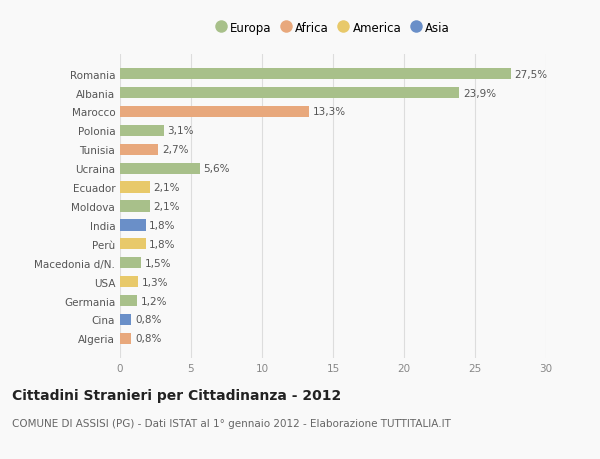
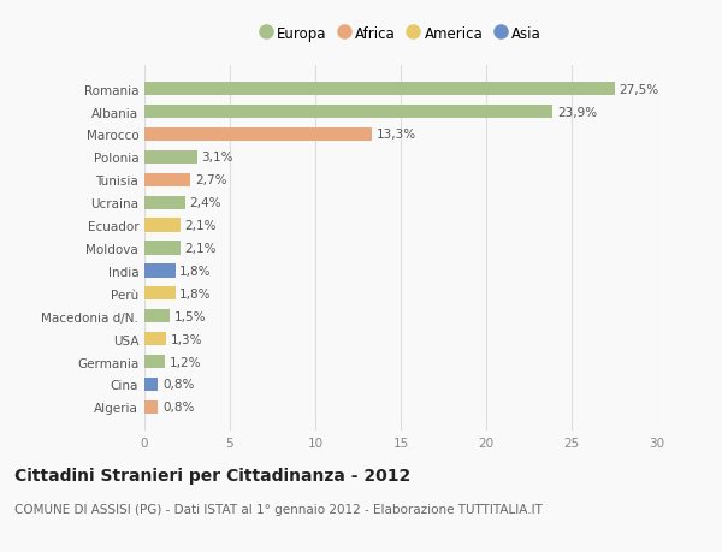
Ucraina: 5,6% -> 2,4%
